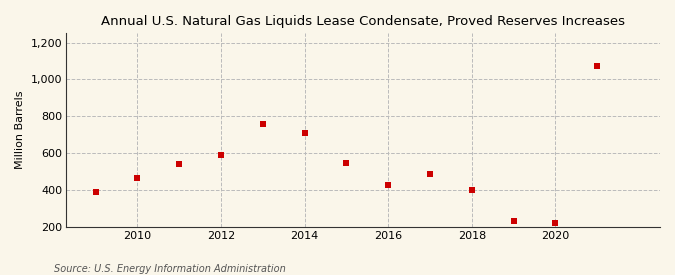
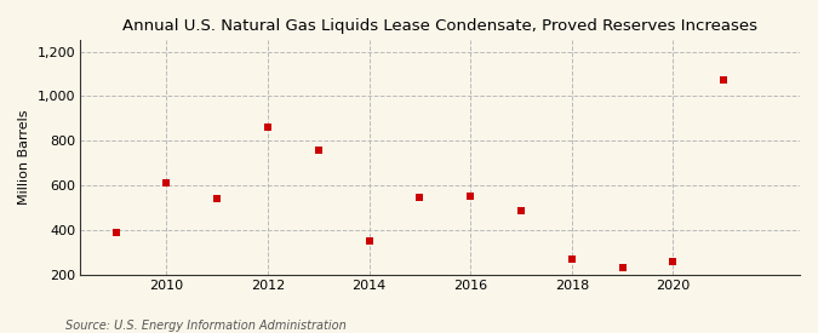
2010: 460 -> 610
2012: 590 -> 860
2014: 710 -> 350
2016: 420 -> 550
2018: 400 -> 270
2020: 220 -> 260
